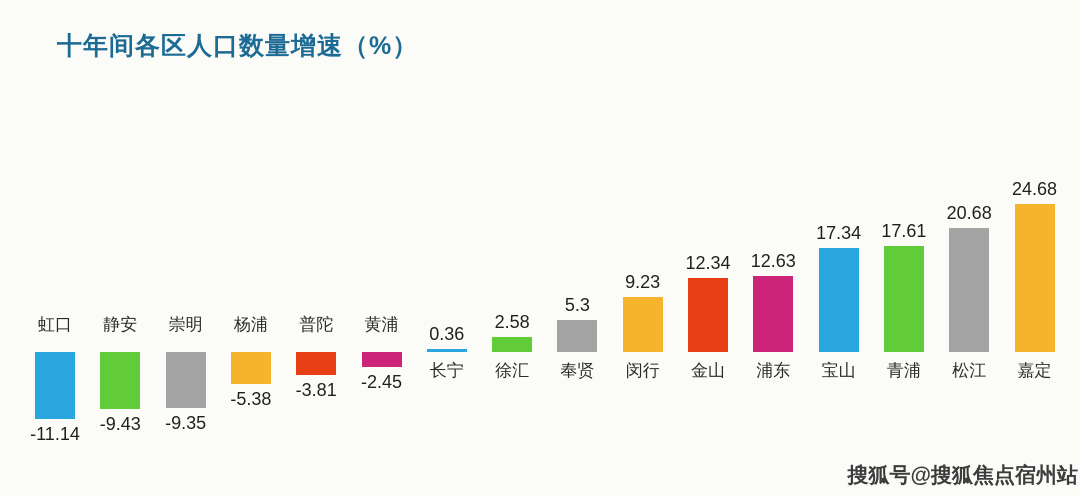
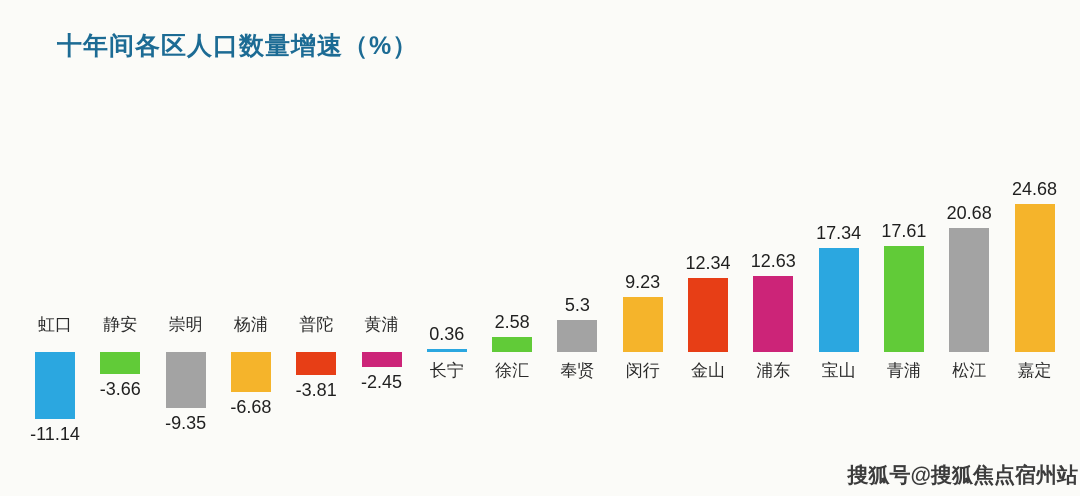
静安: -9.43 -> -3.66
杨浦: -5.38 -> -6.68
